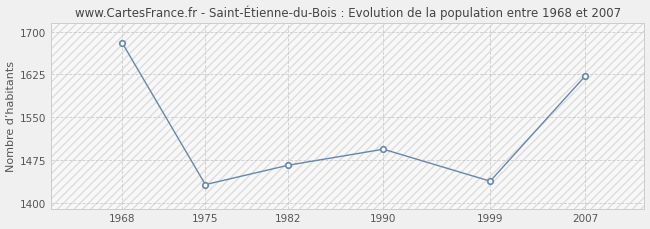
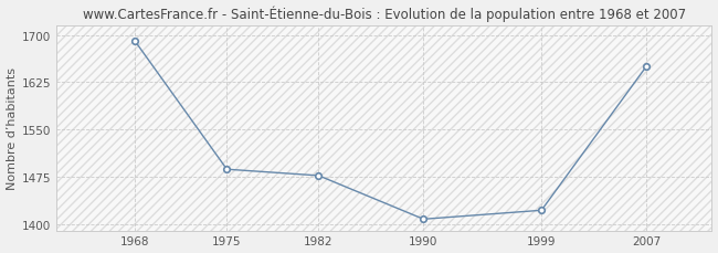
1968: 1680 -> 1690
1975: 1432 -> 1487
1982: 1466 -> 1477
1990: 1494 -> 1408
1999: 1438 -> 1422
2007: 1622 -> 1650
